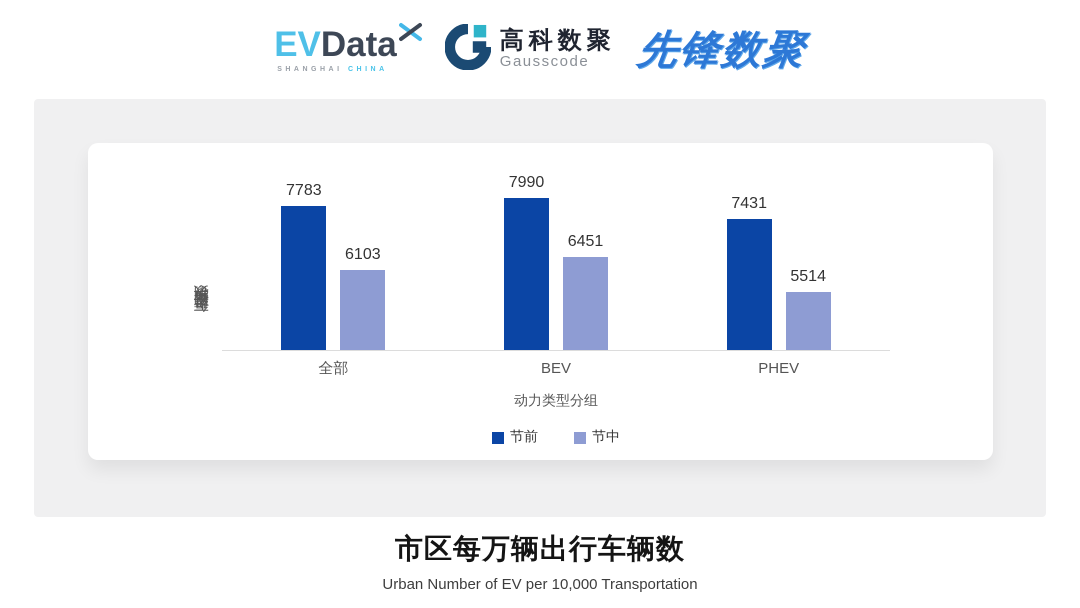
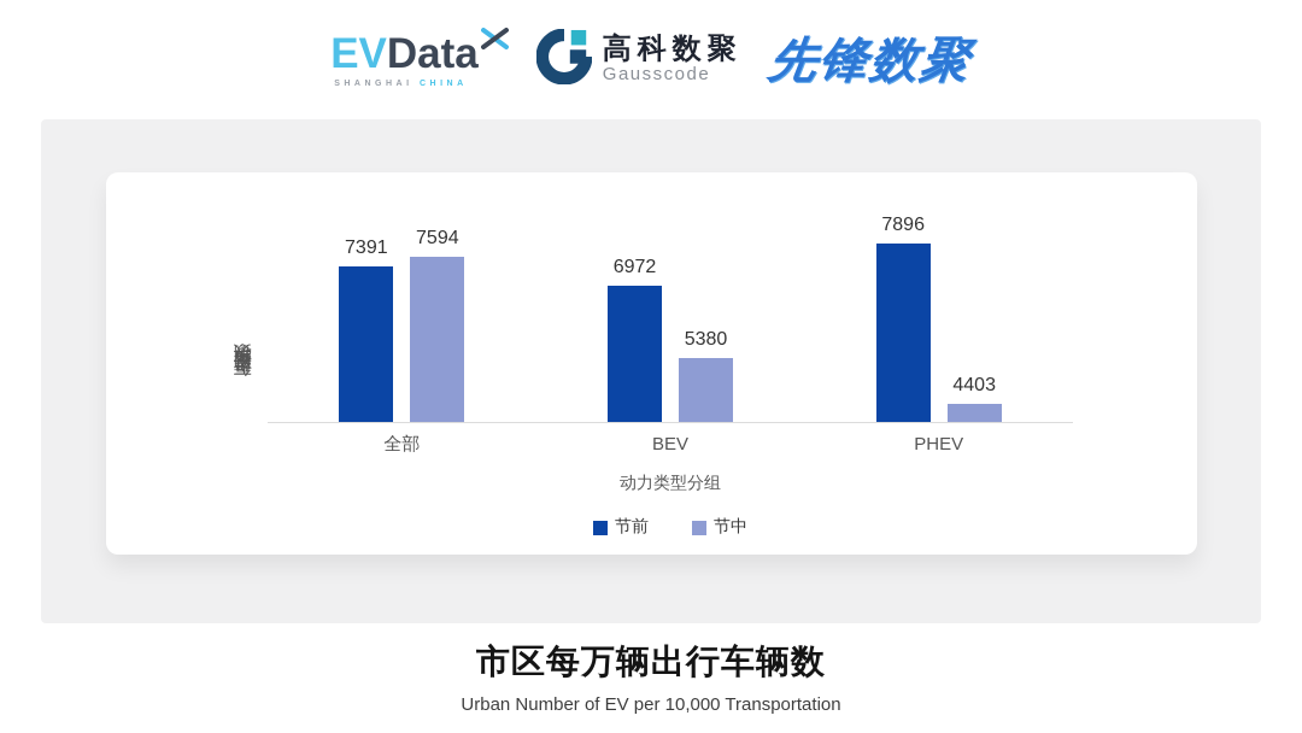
节前/全部: 7783 -> 7391
节中/全部: 6103 -> 7594
节前/BEV: 7990 -> 6972
节中/BEV: 6451 -> 5380
节前/PHEV: 7431 -> 7896
节中/PHEV: 5514 -> 4403
